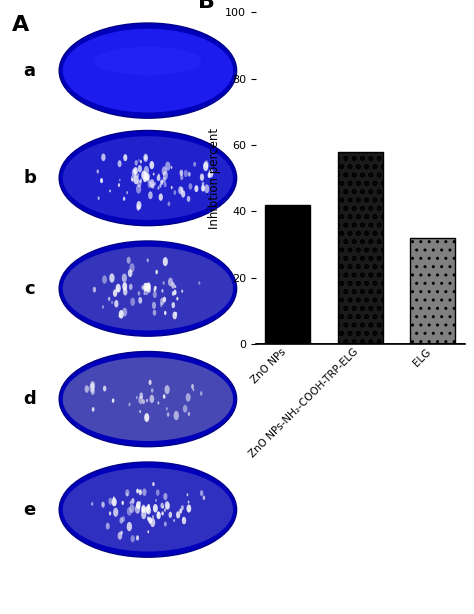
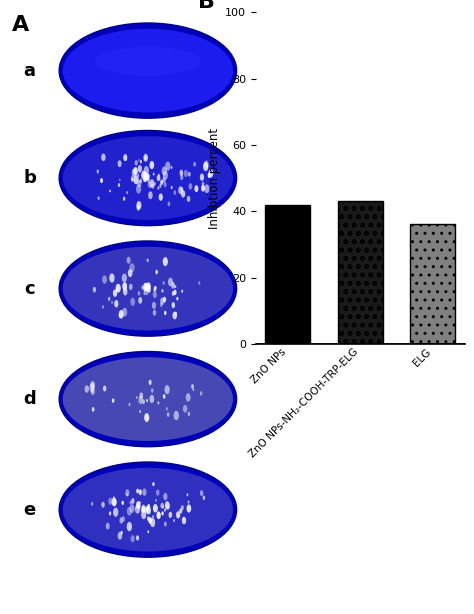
ZnO NPs-NH₂-COOH-TRP-ELG: 58 -> 43
ELG: 32 -> 36
